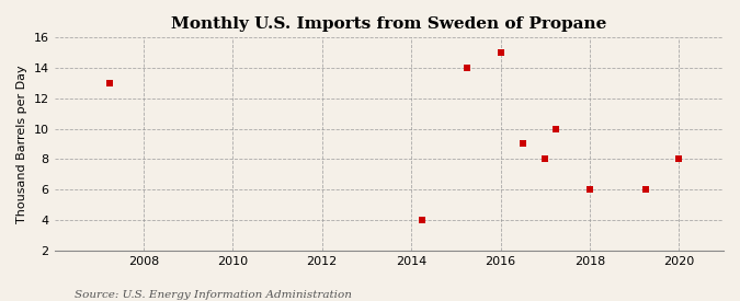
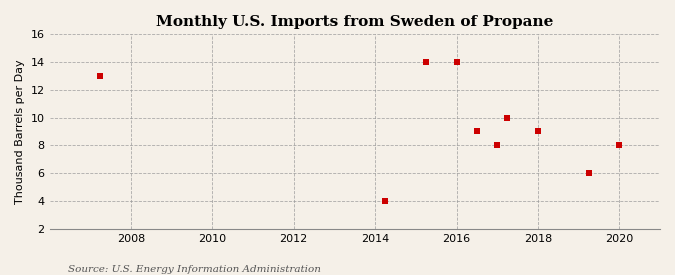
2016: 15 -> 14
2018: 6 -> 9
